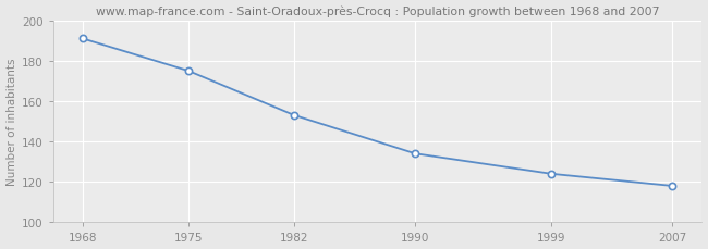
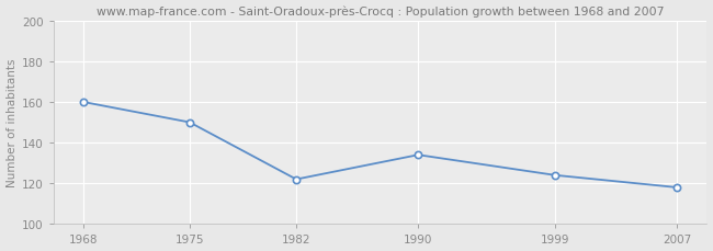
1968: 191 -> 160
1975: 175 -> 150
1982: 153 -> 122
